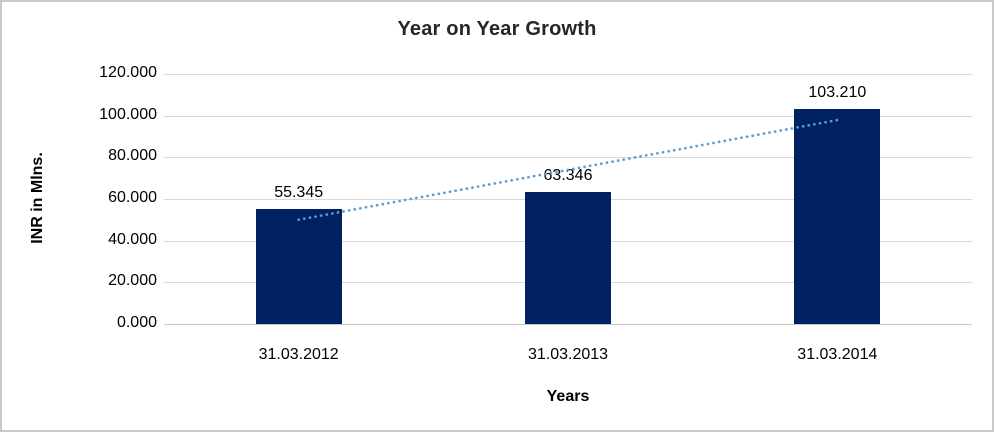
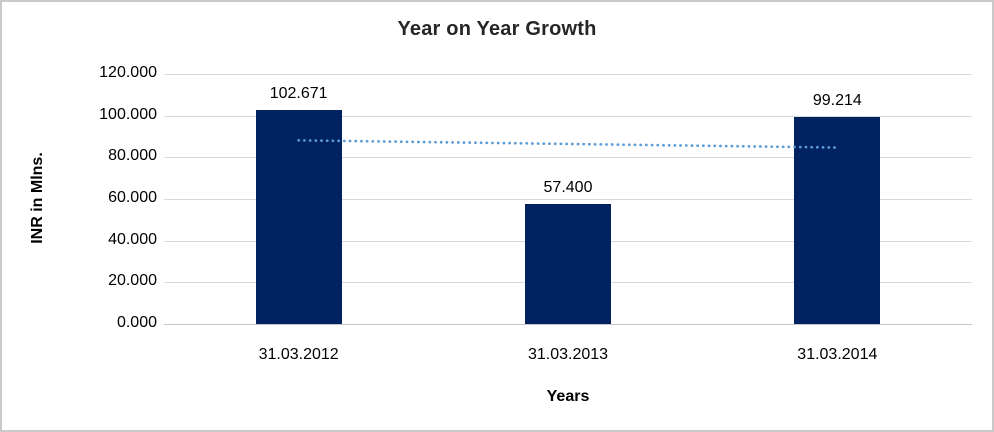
31.03.2012: 55.345 -> 102.671
31.03.2013: 63.346 -> 57.400
31.03.2014: 103.210 -> 99.214
